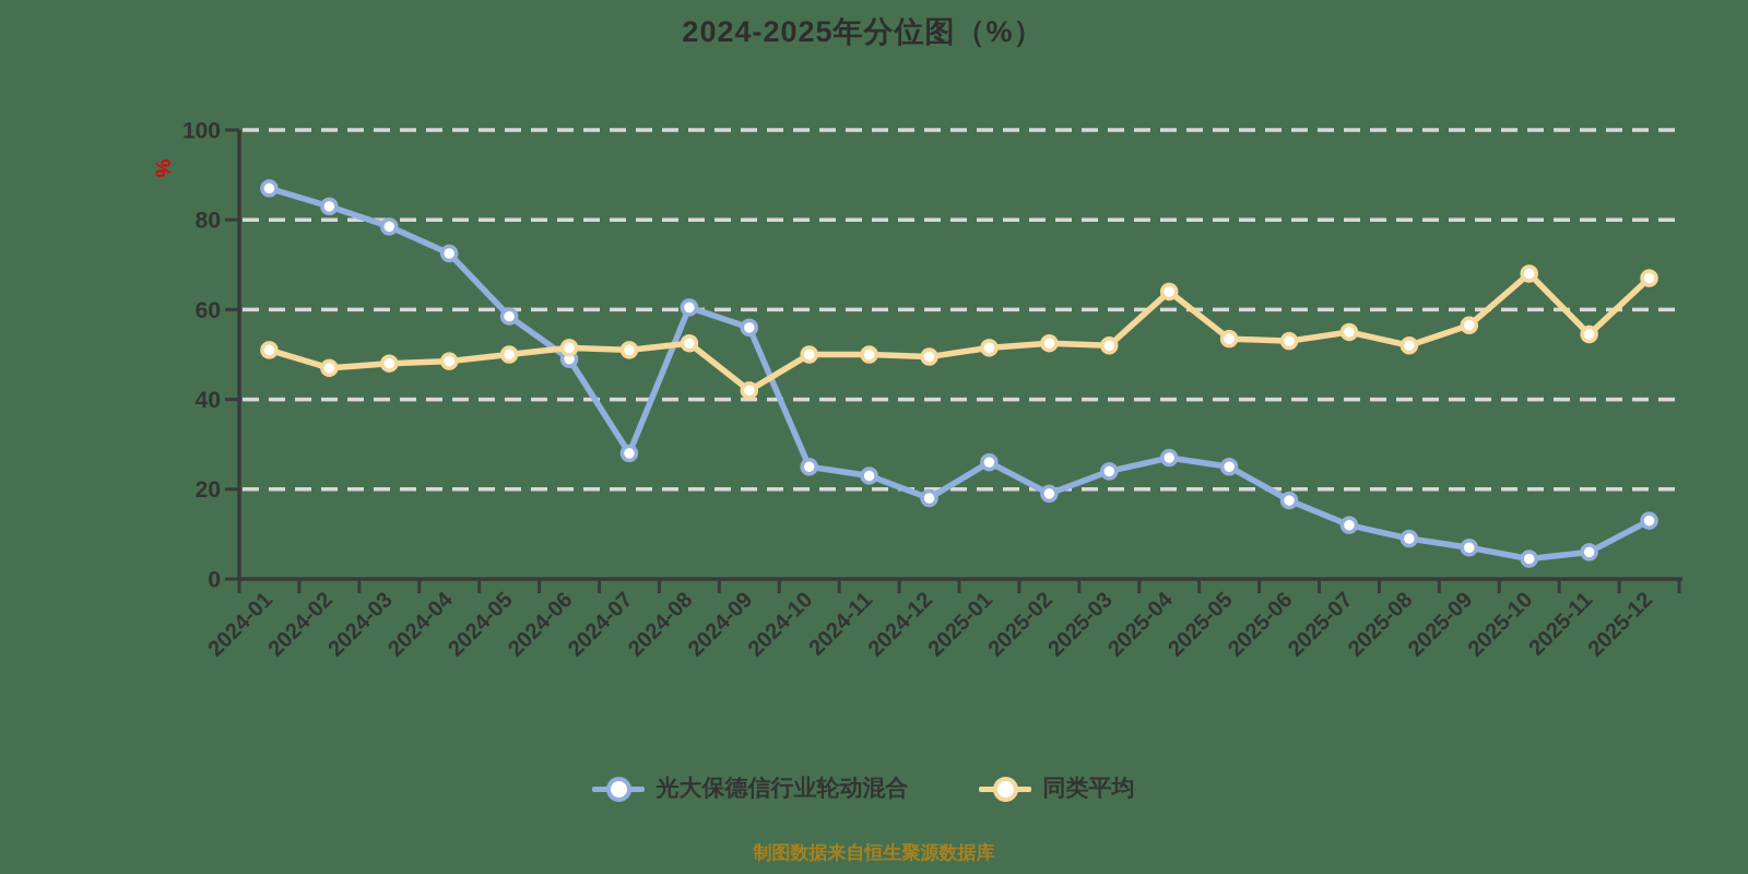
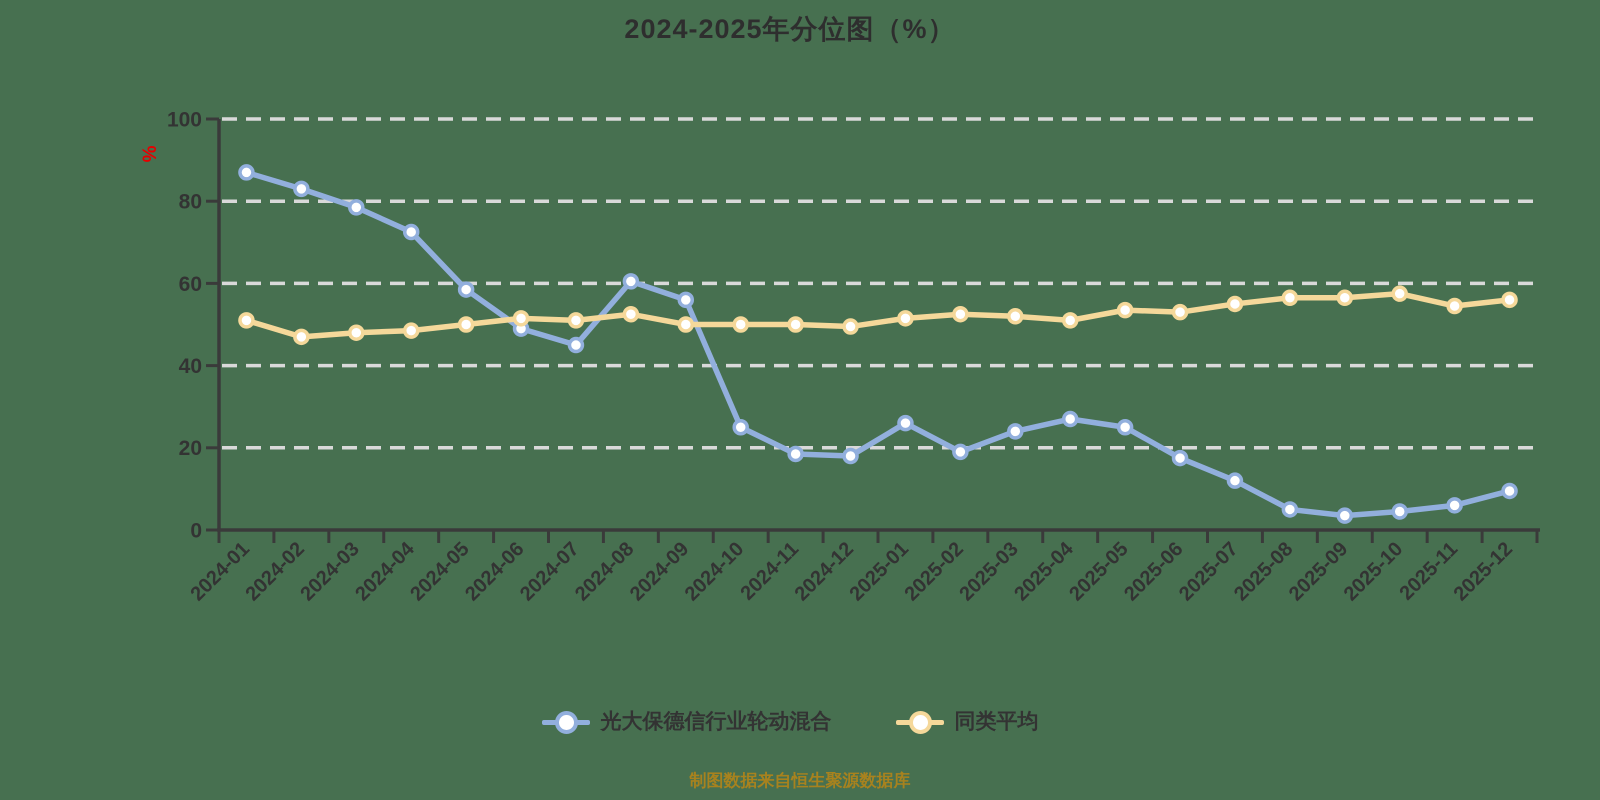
光大保德信行业轮动混合/2024-07: 28 -> 45
同类平均/2024-09: 42 -> 50
光大保德信行业轮动混合/2024-11: 23 -> 18
同类平均/2025-04: 64 -> 51
光大保德信行业轮动混合/2025-08: 9 -> 5
同类平均/2025-08: 52 -> 56
光大保德信行业轮动混合/2025-09: 7 -> 4
同类平均/2025-10: 68 -> 58
光大保德信行业轮动混合/2025-12: 13 -> 10
同类平均/2025-12: 67 -> 56
